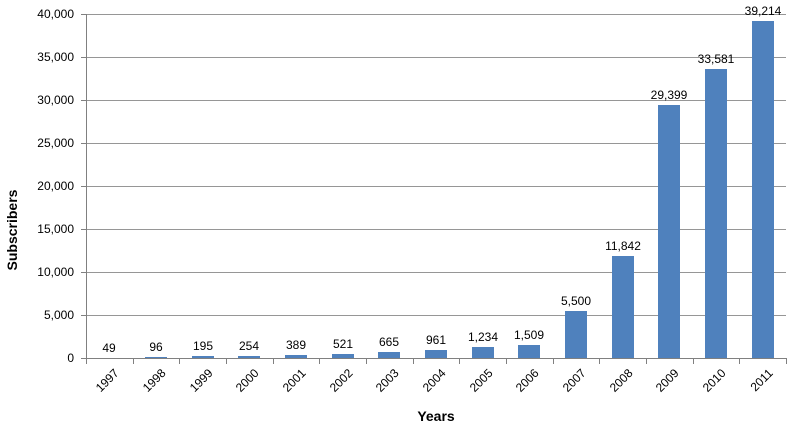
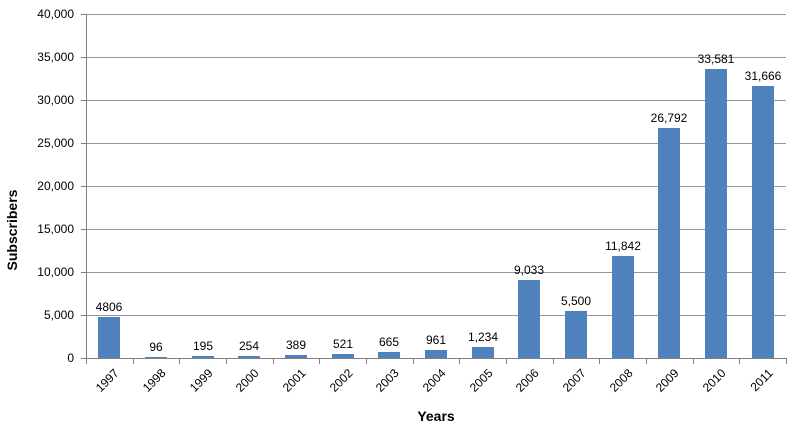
1997: 49 -> 4806
2006: 1,509 -> 9,033
2009: 29,399 -> 26,792
2011: 39,214 -> 31,666
